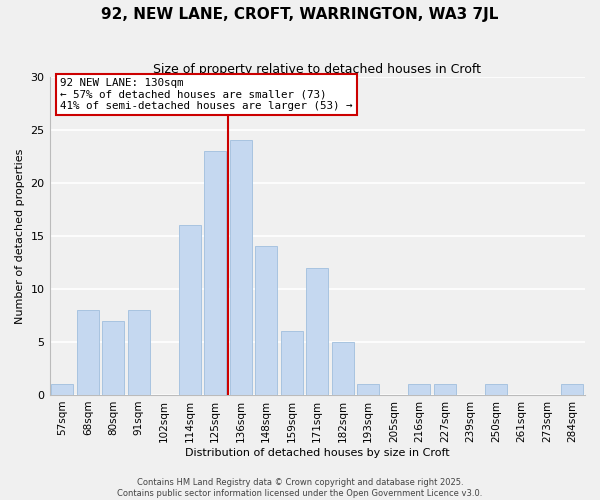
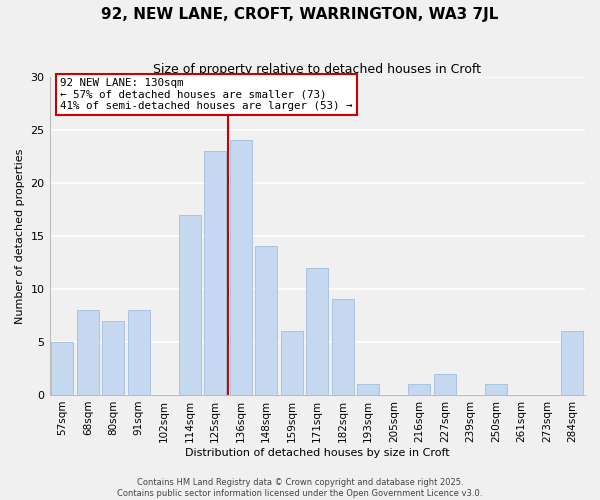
57sqm: 1 -> 5
114sqm: 16 -> 17
182sqm: 5 -> 9
227sqm: 1 -> 2
284sqm: 1 -> 6
